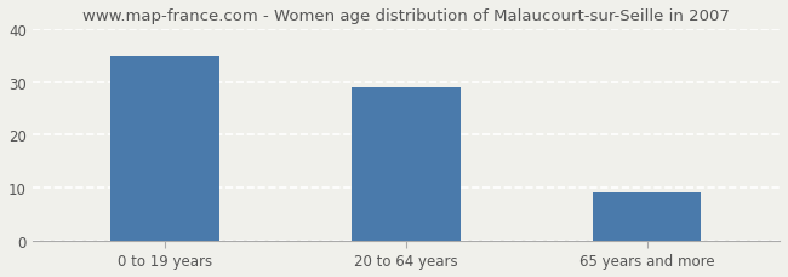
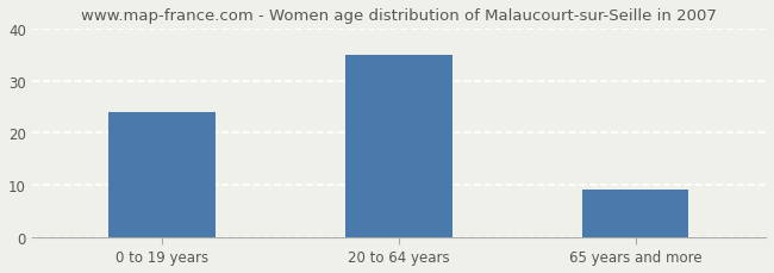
0 to 19 years: 35 -> 24
20 to 64 years: 29 -> 35
